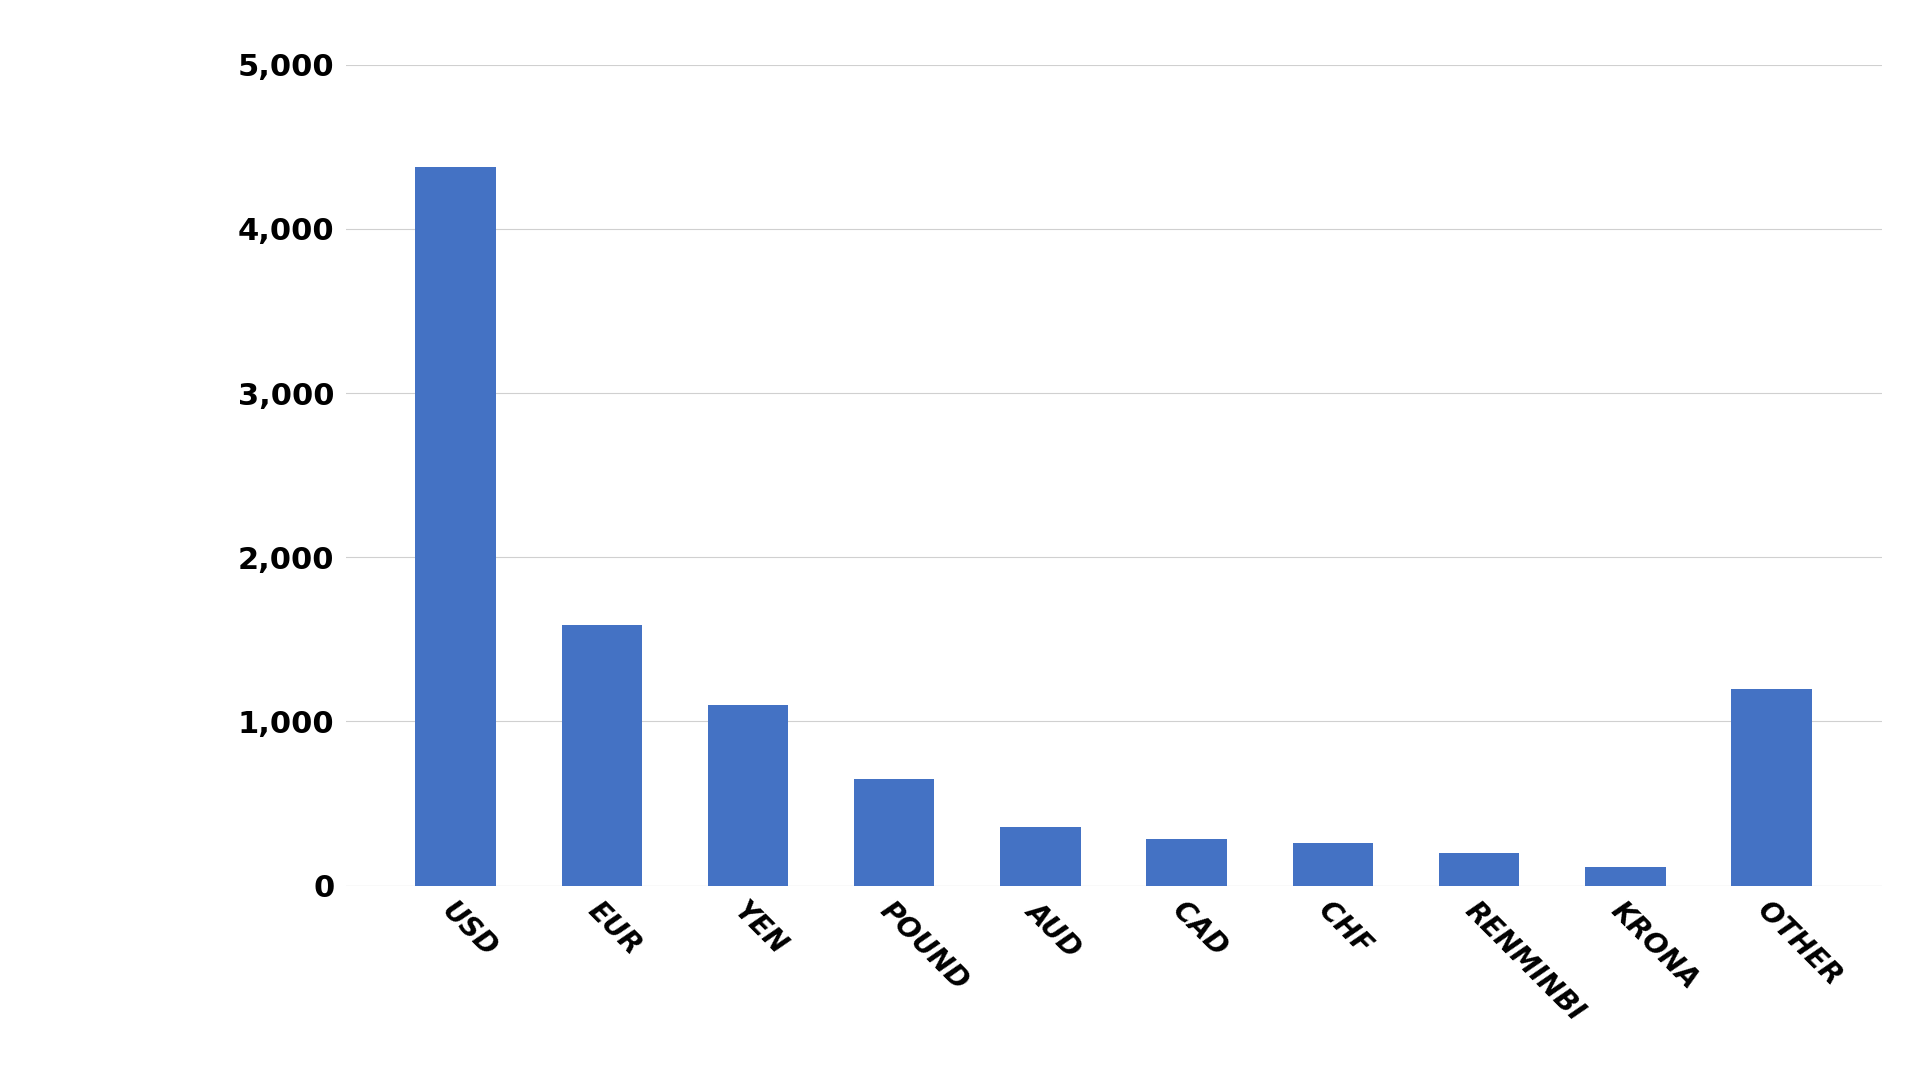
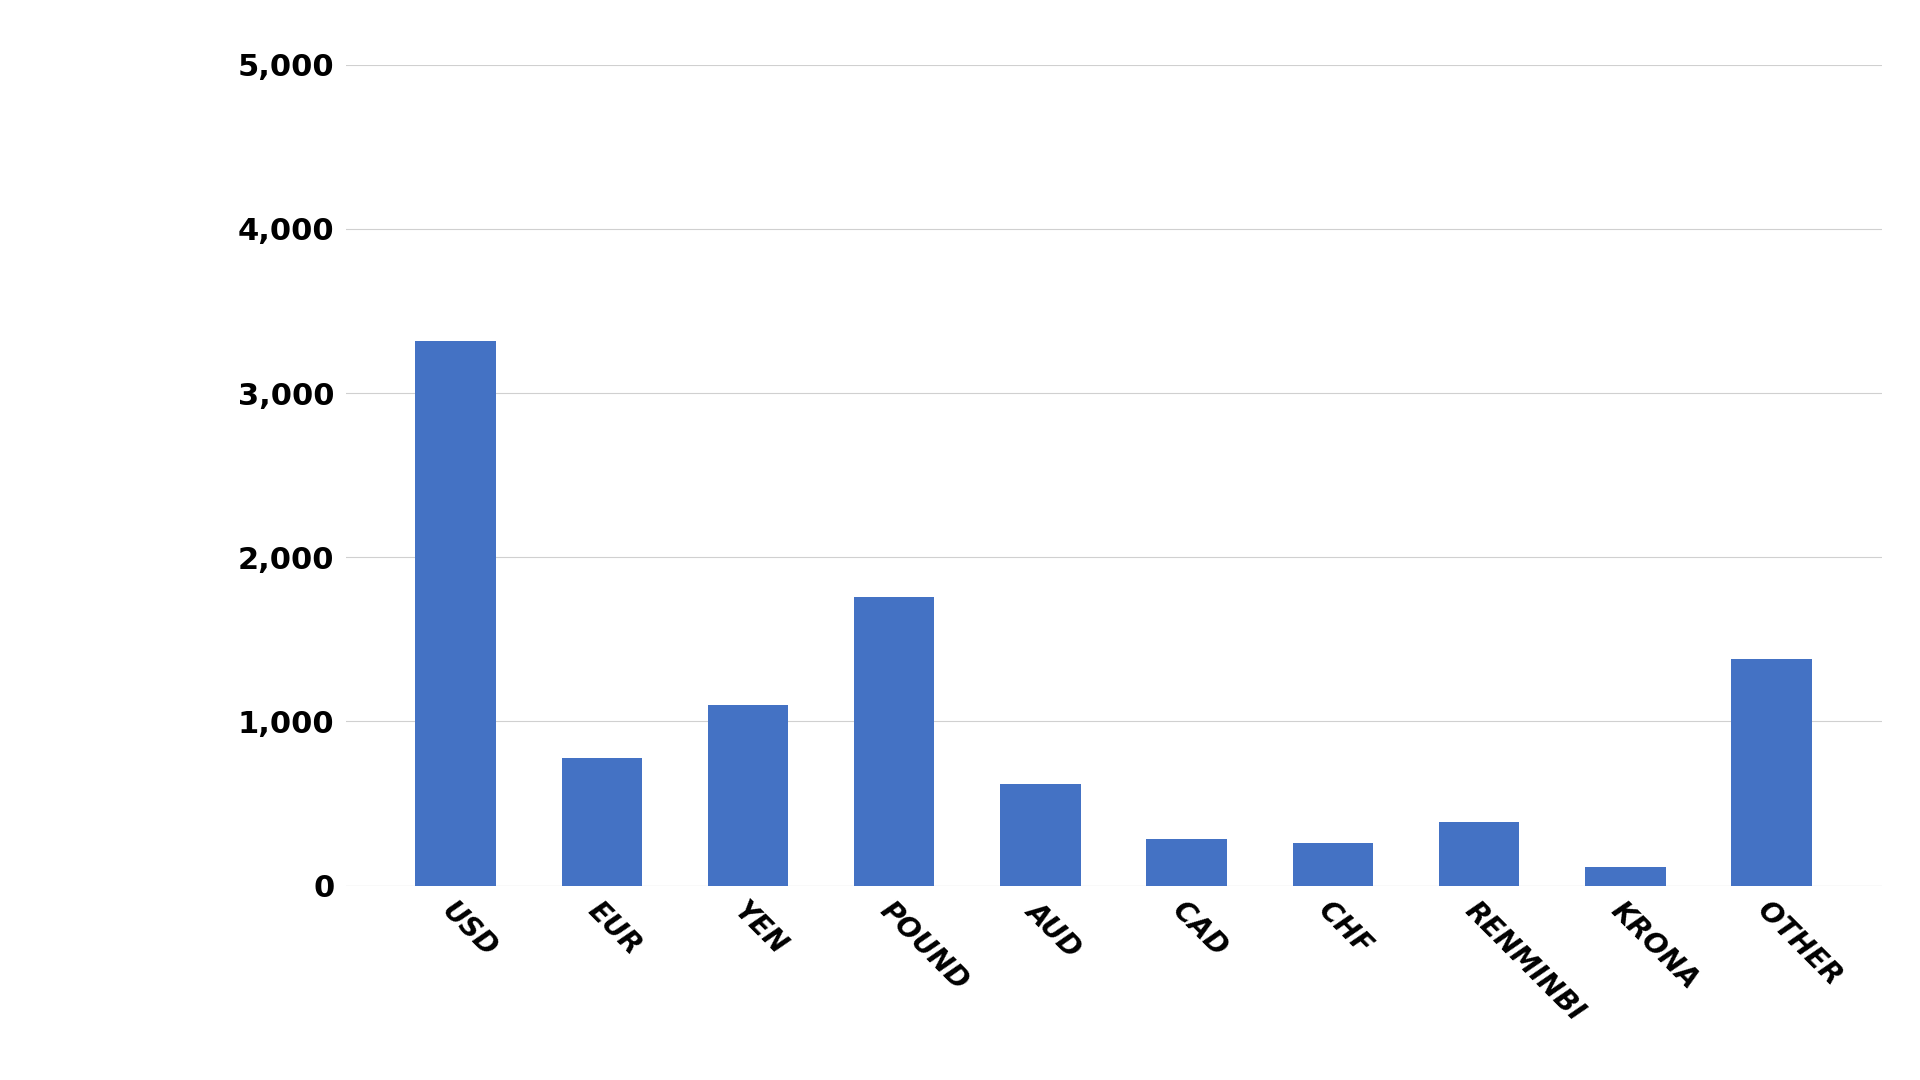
USD: 4,380 -> 3,320
EUR: 1,590 -> 780
POUND: 650 -> 1,760
AUD: 360 -> 620
RENMINBI: 200 -> 390
OTHER: 1,200 -> 1,380
